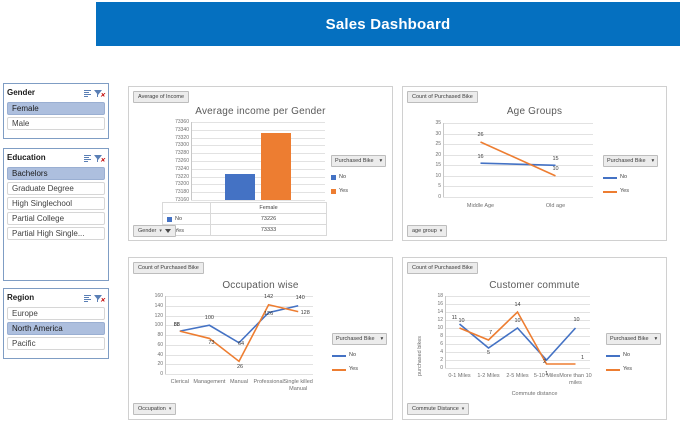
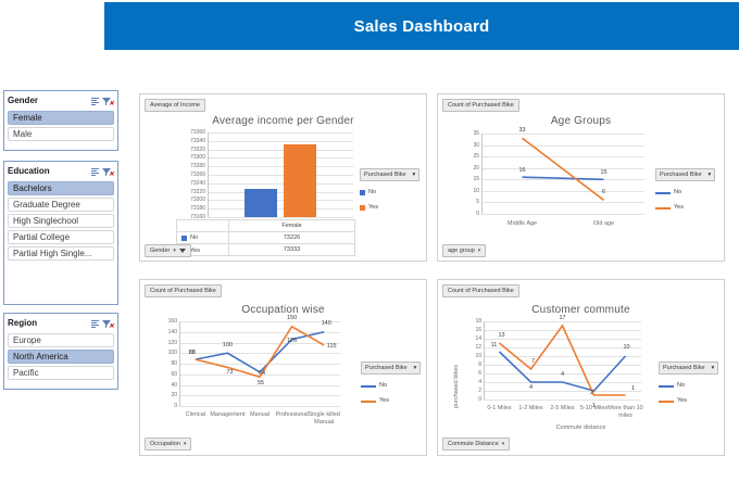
Age Groups/Yes/Middle Age: 26 -> 33
Age Groups/Yes/Old age: 10 -> 6
Occupation wise/Yes/Manual: 26 -> 55
Occupation wise/Yes/Professional: 142 -> 150
Occupation wise/Yes/Single killed Manual: 128 -> 115
Customer commute/Yes/0-1 Miles: 10 -> 13
Customer commute/No/1-2 Miles: 5 -> 4
Customer commute/No/2-5 Miles: 10 -> 4
Customer commute/Yes/2-5 Miles: 14 -> 17
